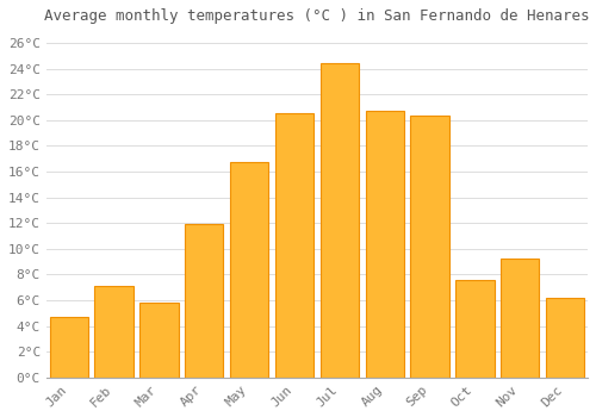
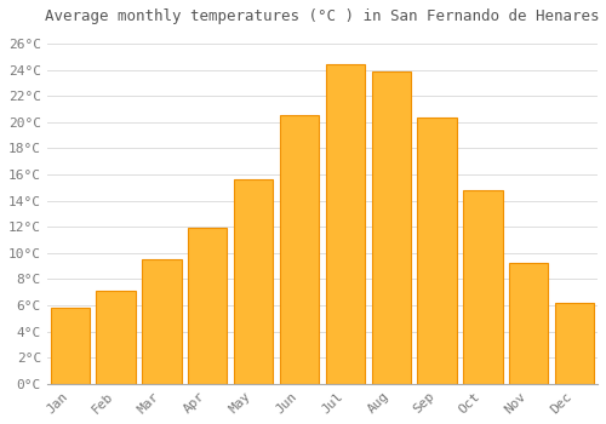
Jan: 4.7°C -> 5.8°C
Mar: 5.8°C -> 9.5°C
May: 16.7°C -> 15.6°C
Aug: 20.7°C -> 23.9°C
Oct: 7.6°C -> 14.8°C
